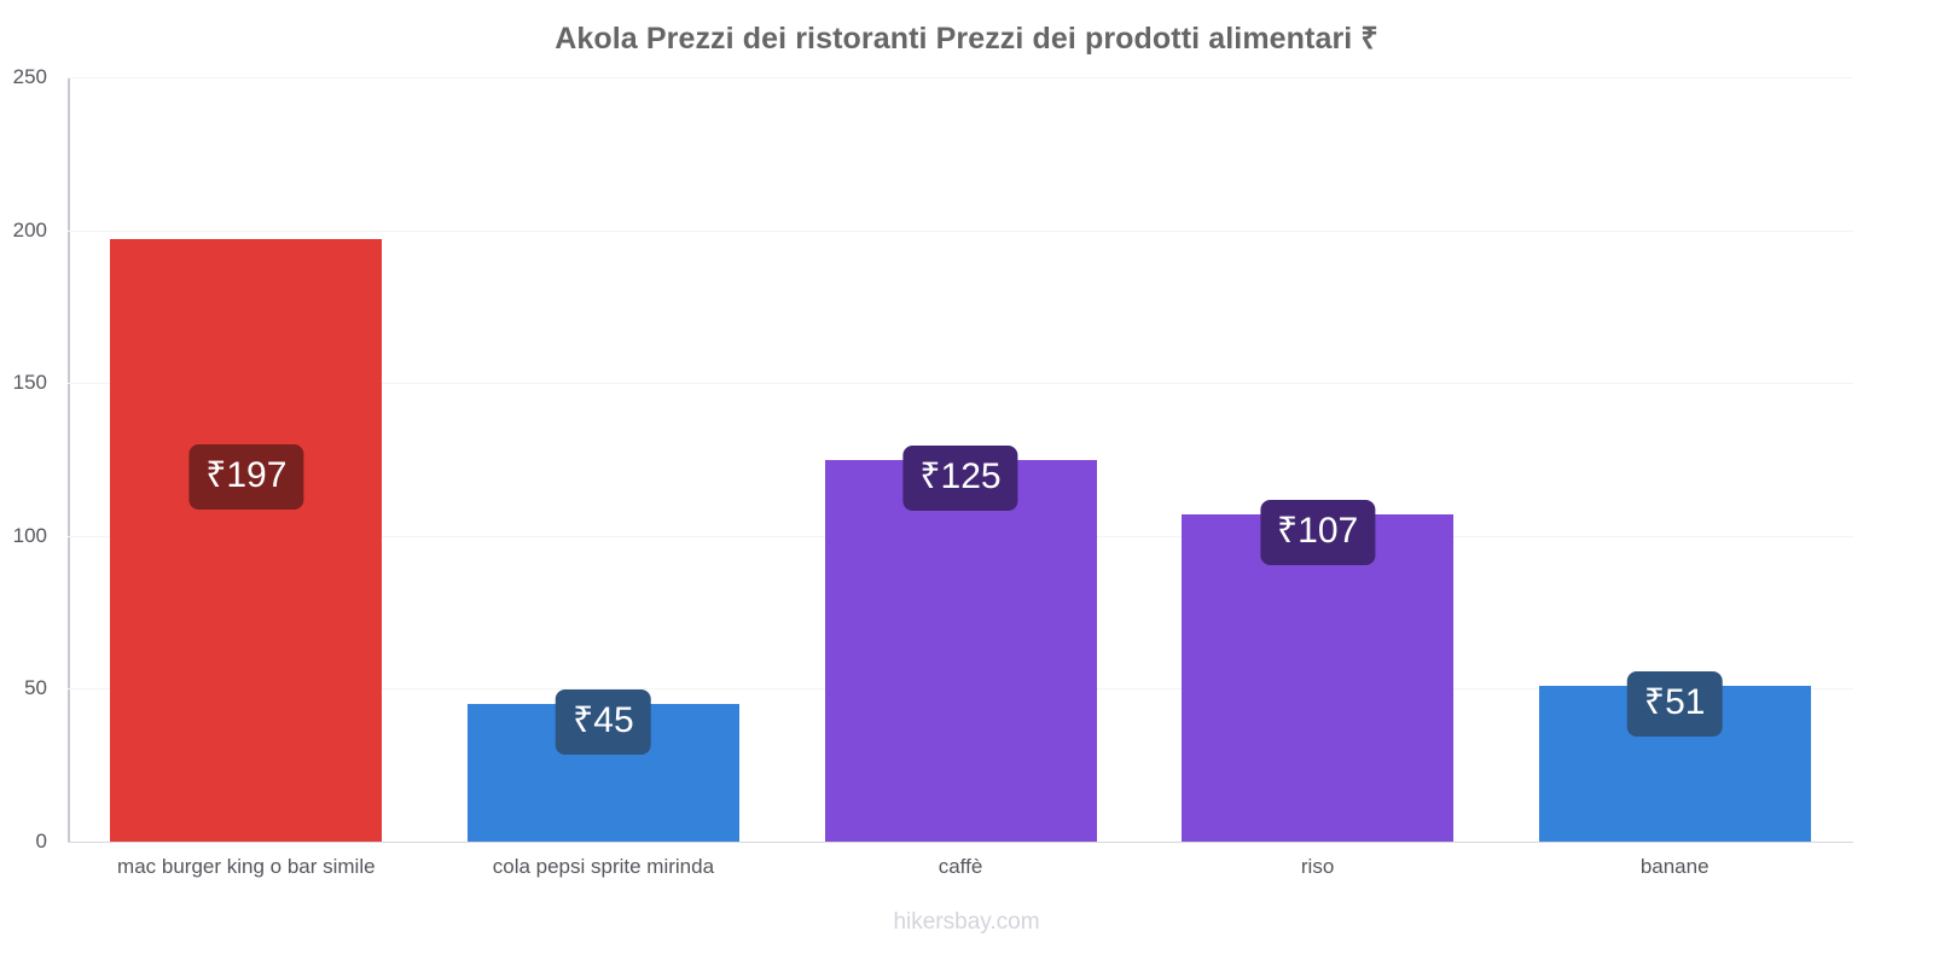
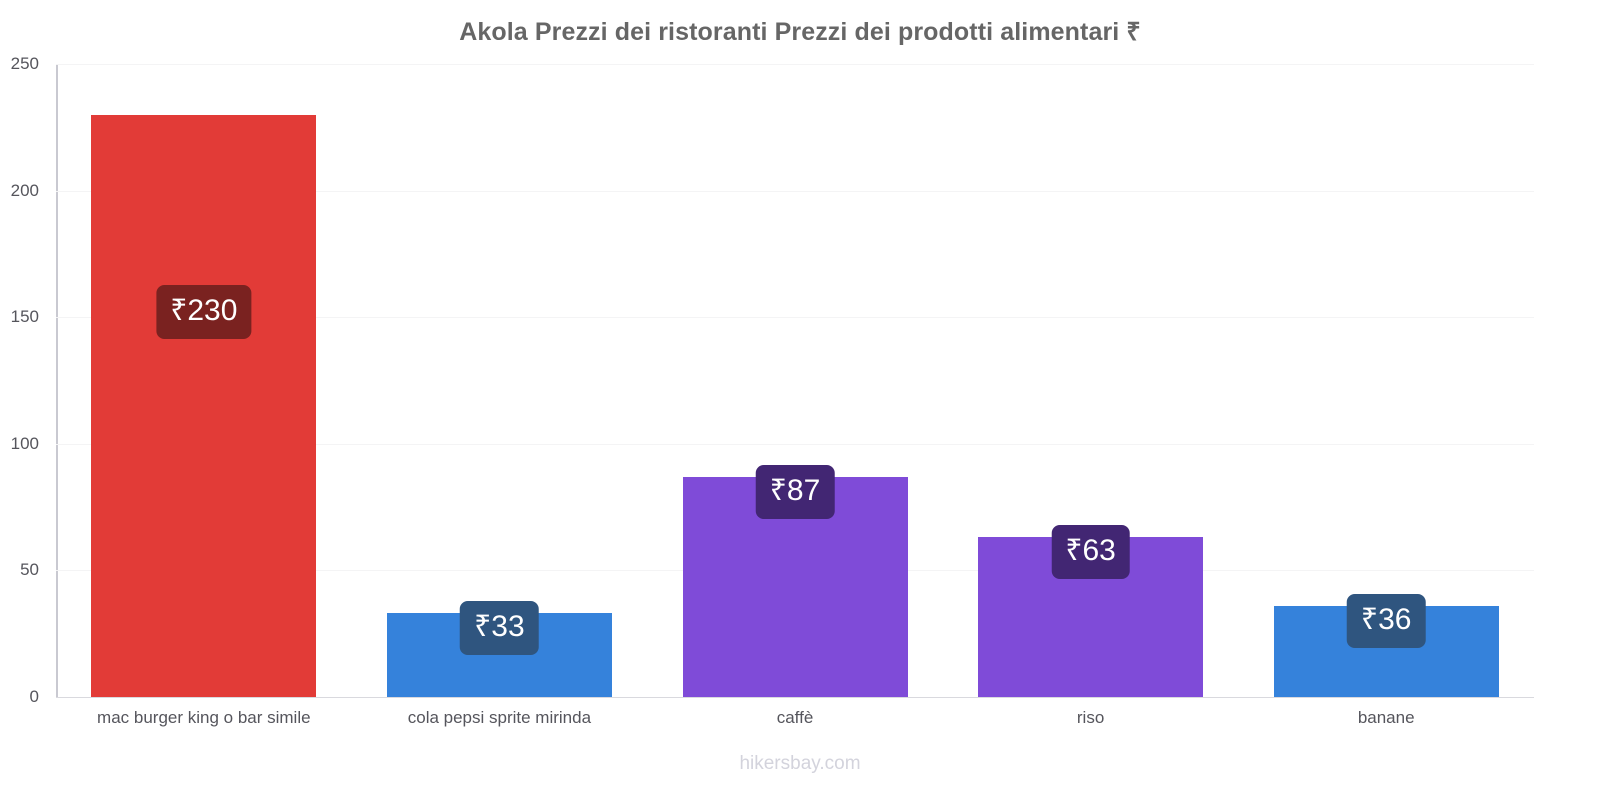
mac burger king o bar simile: 197 -> 230
cola pepsi sprite mirinda: 45 -> 33
caffè: 125 -> 87
riso: 107 -> 63
banane: 51 -> 36
